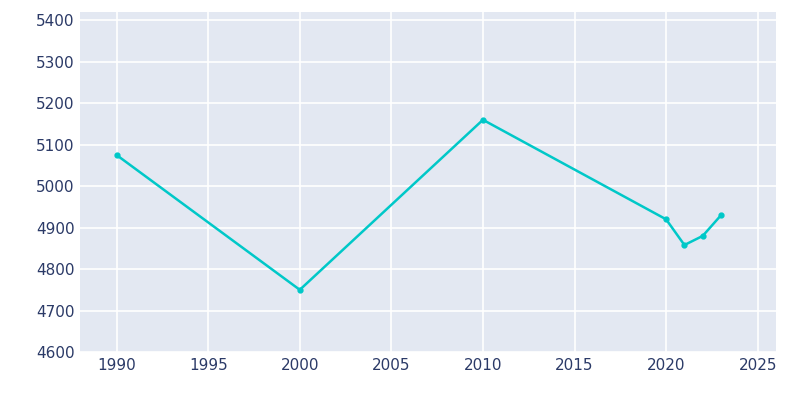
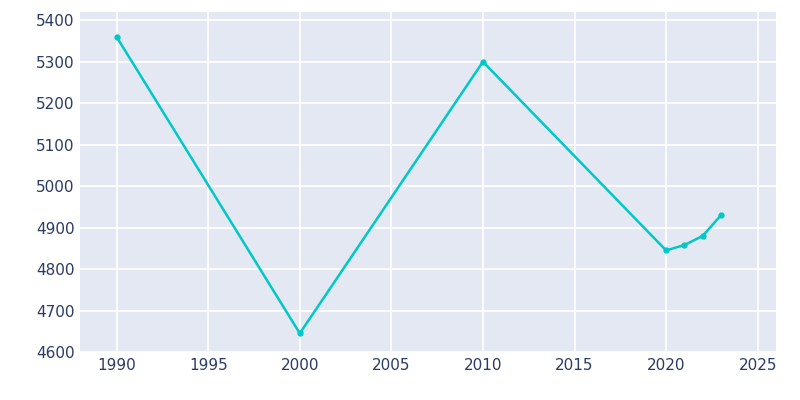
1990: 5075 -> 5360
2000: 4750 -> 4645
2010: 5160 -> 5300
2020: 4920 -> 4845
